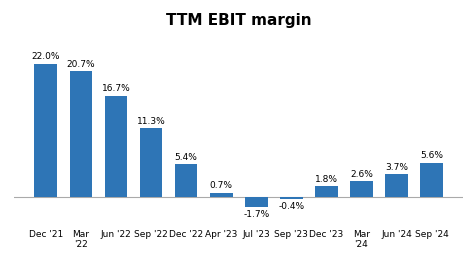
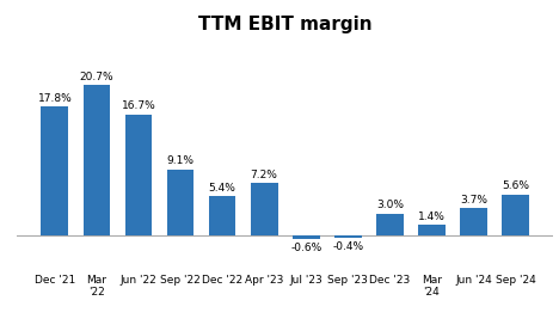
Dec '21: 22.0% -> 17.8%
Sep '22: 11.3% -> 9.1%
Apr '23: 0.7% -> 7.2%
Jul '23: -1.7% -> -0.6%
Dec '23: 1.8% -> 3.0%
Mar '24: 2.6% -> 1.4%
